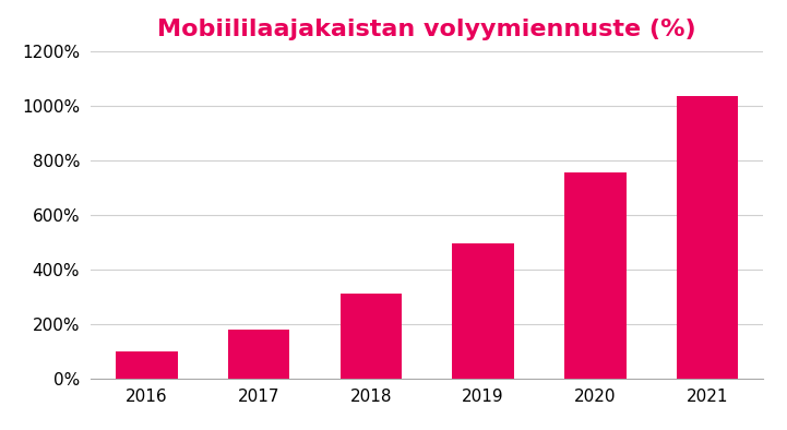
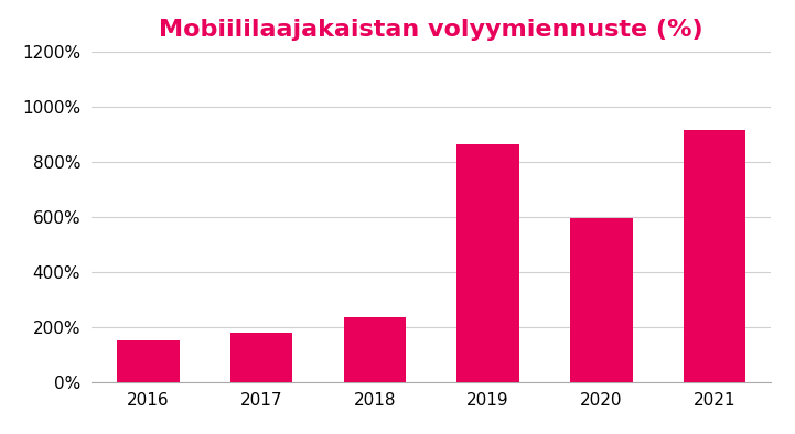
2016: 100% -> 150%
2018: 310% -> 235%
2019: 495% -> 865%
2020: 755% -> 595%
2021: 1035% -> 915%
